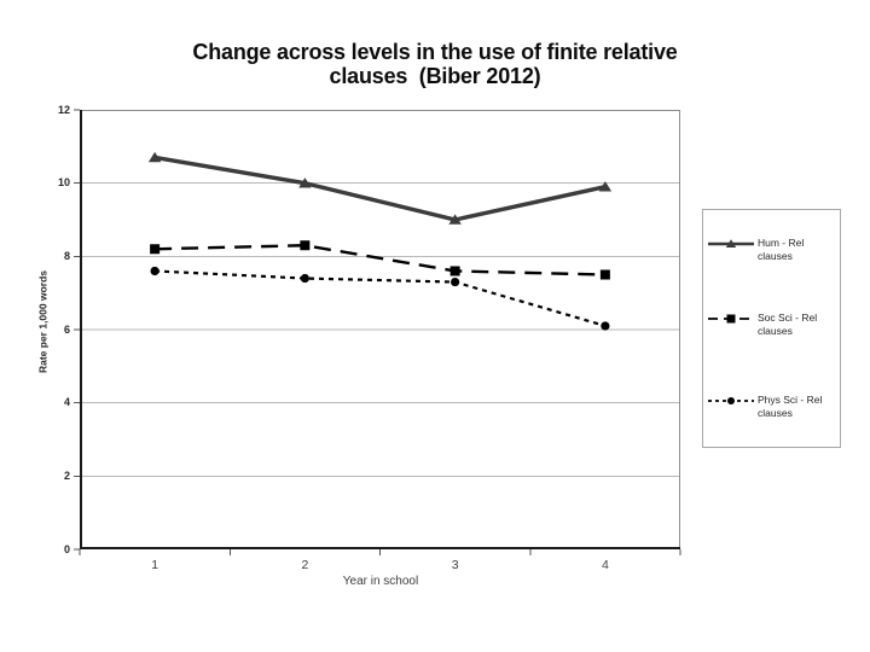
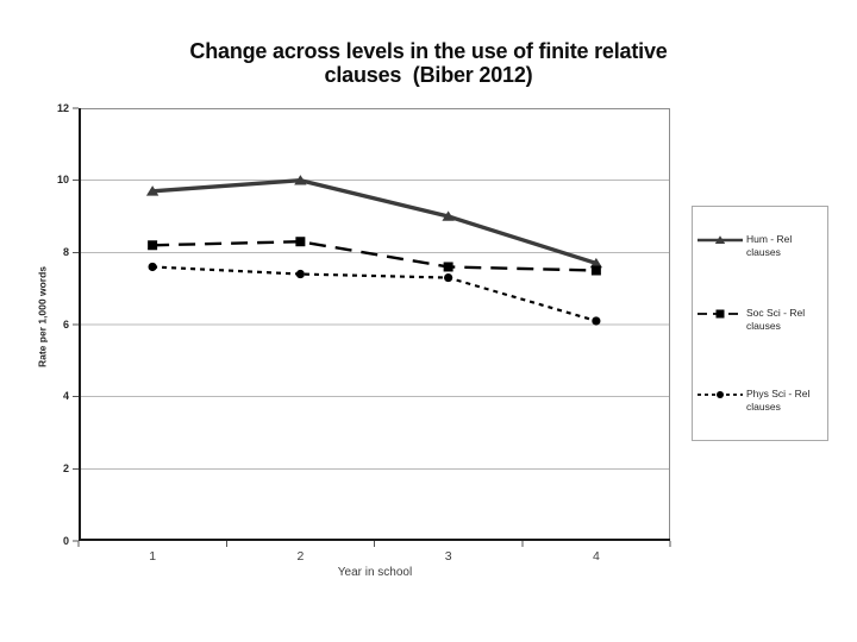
Hum - Rel clauses/1: 10.7 -> 9.7
Hum - Rel clauses/4: 9.9 -> 7.7
